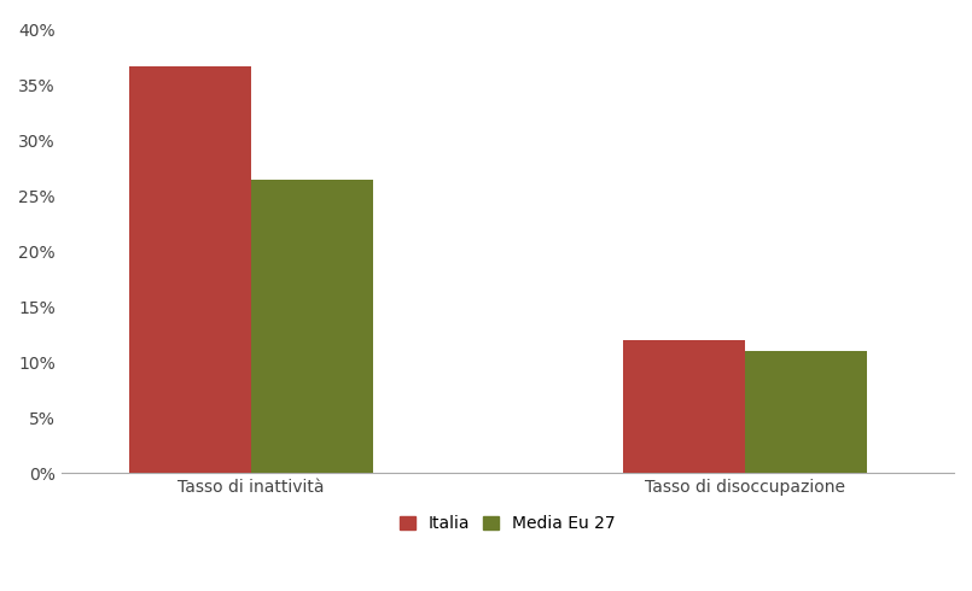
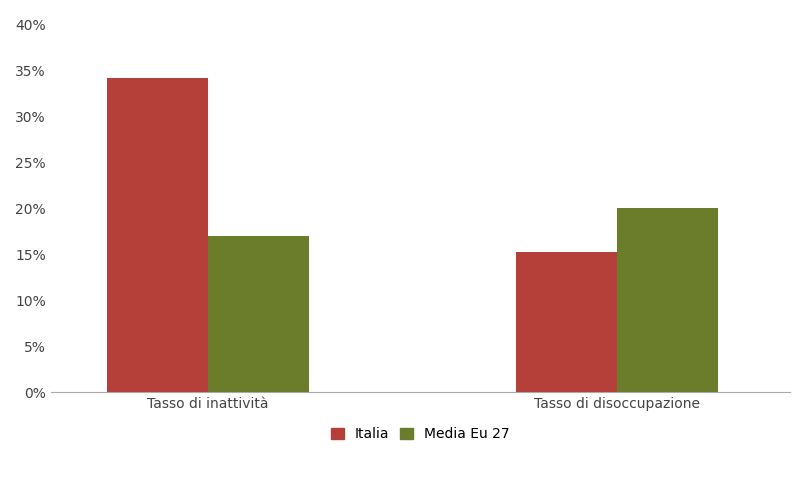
Italia/Tasso di inattività: 36.6% -> 34.2%
Media Eu 27/Tasso di inattività: 26.4% -> 17.0%
Italia/Tasso di disoccupazione: 12.0% -> 15.2%
Media Eu 27/Tasso di disoccupazione: 11.0% -> 20.0%
